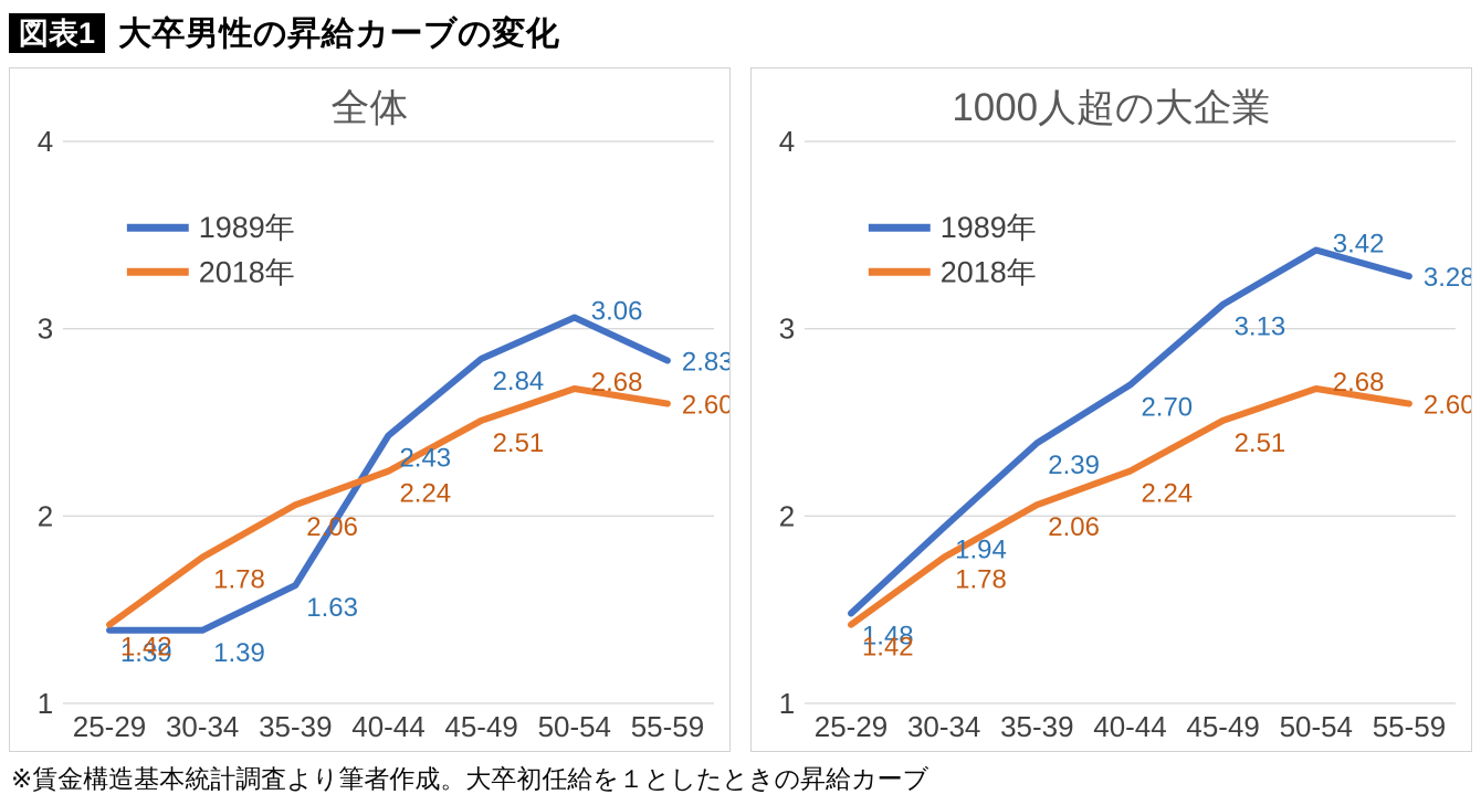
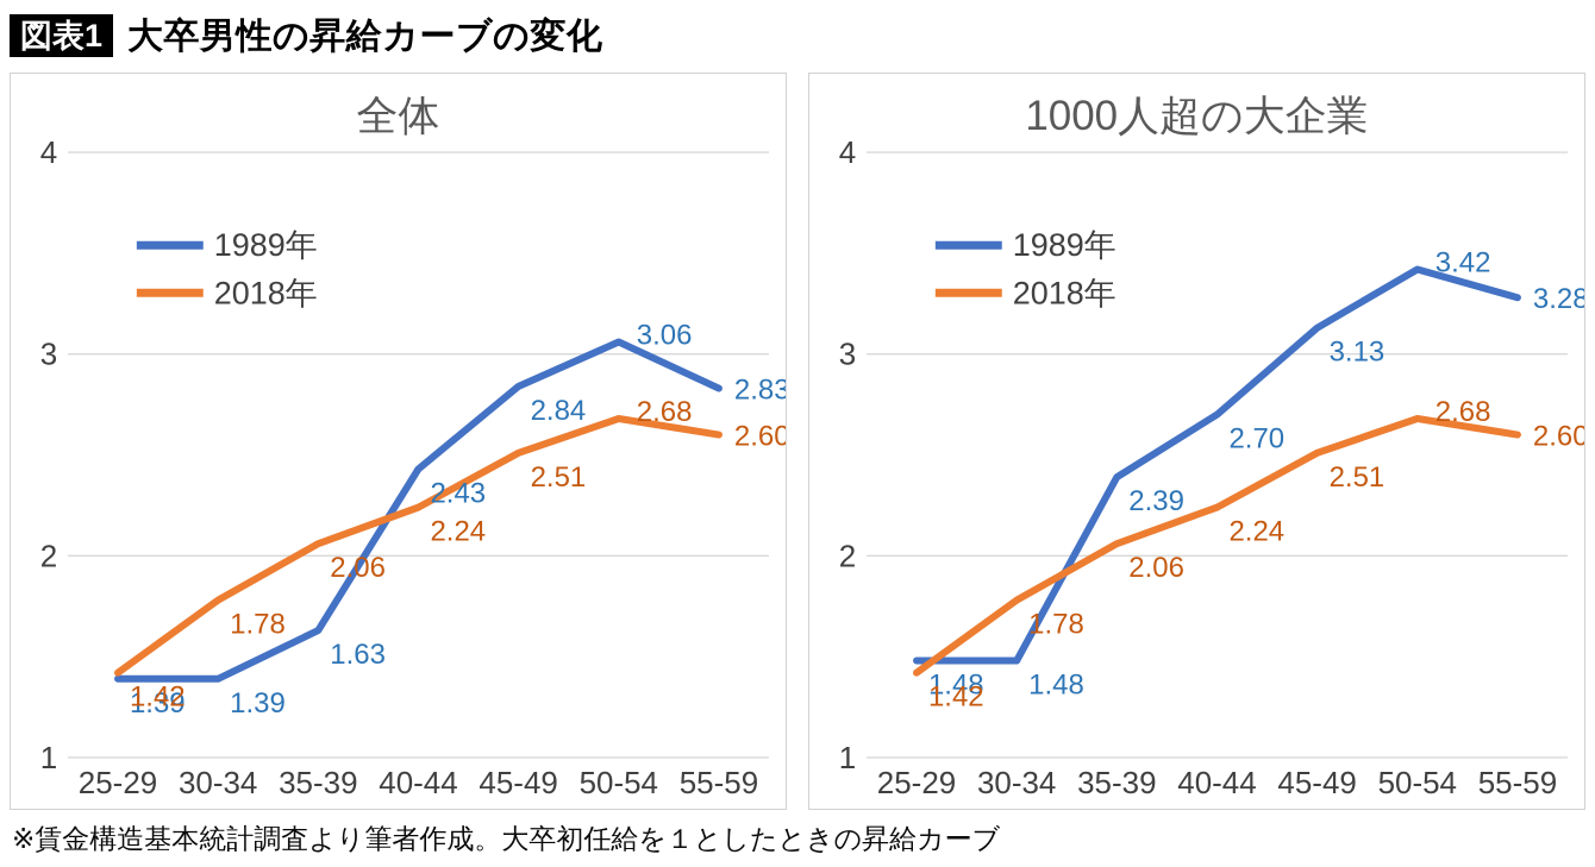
1000人超の大企業/1989年/30-34: 1.94 -> 1.48
